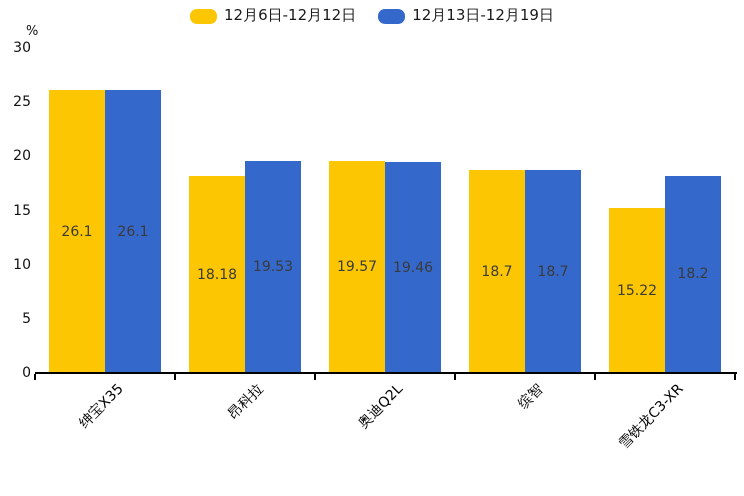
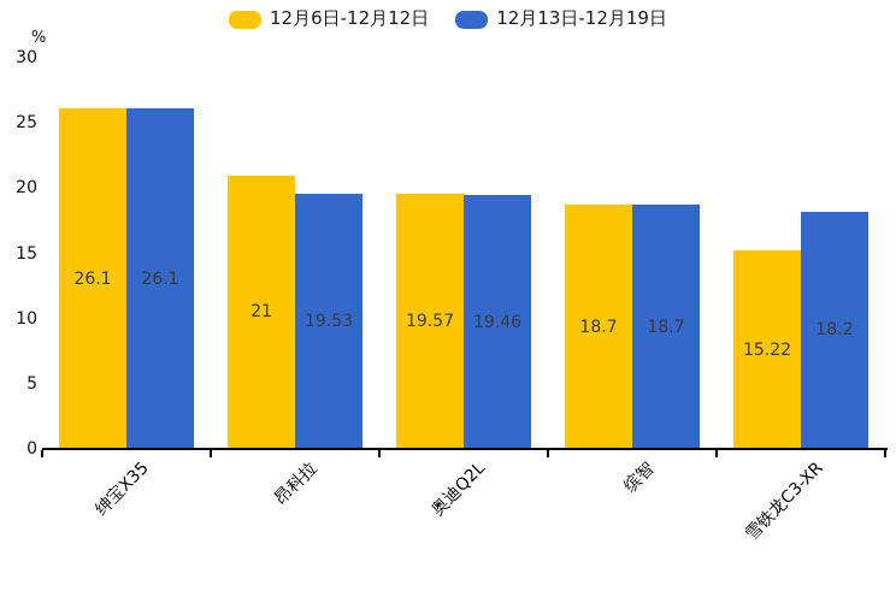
12月6日-12月12日/昂科拉: 18.18 -> 21
